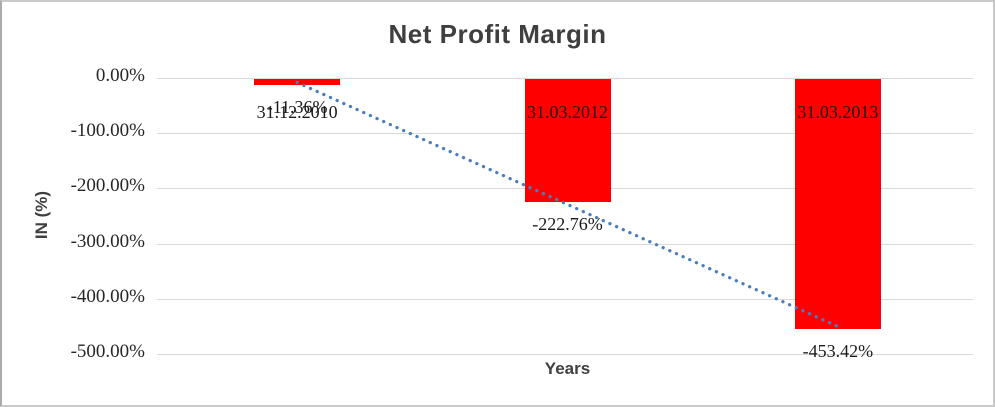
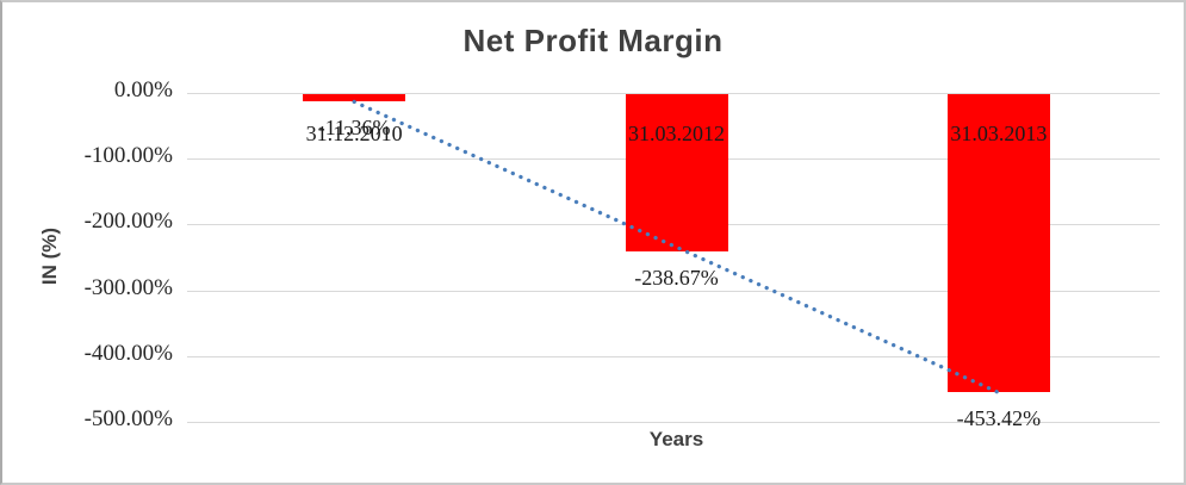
31.03.2012: -222.76% -> -238.67%
